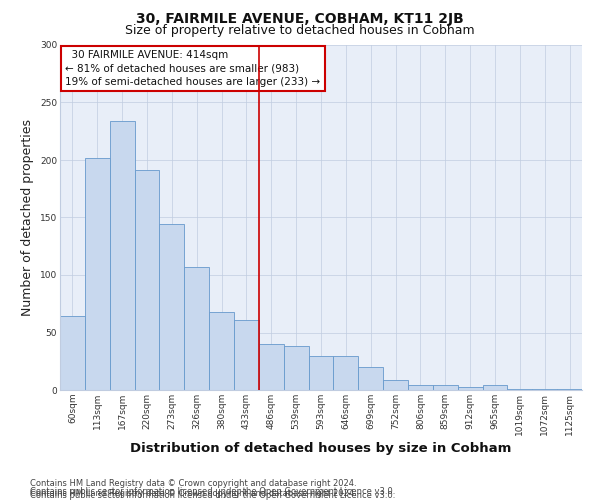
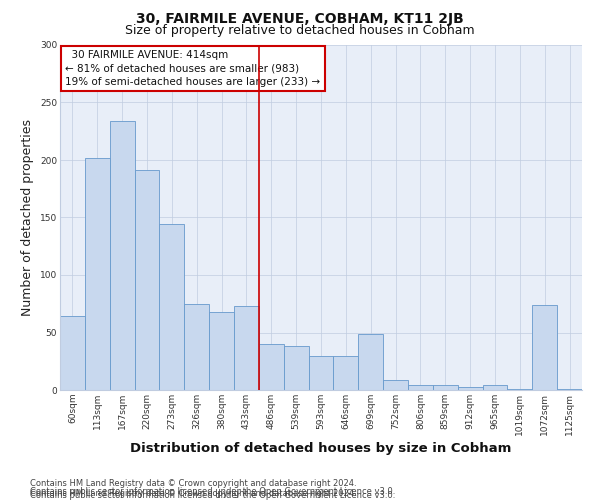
326sqm: 107 -> 75
433sqm: 61 -> 73
699sqm: 20 -> 49
1072sqm: 1 -> 74
